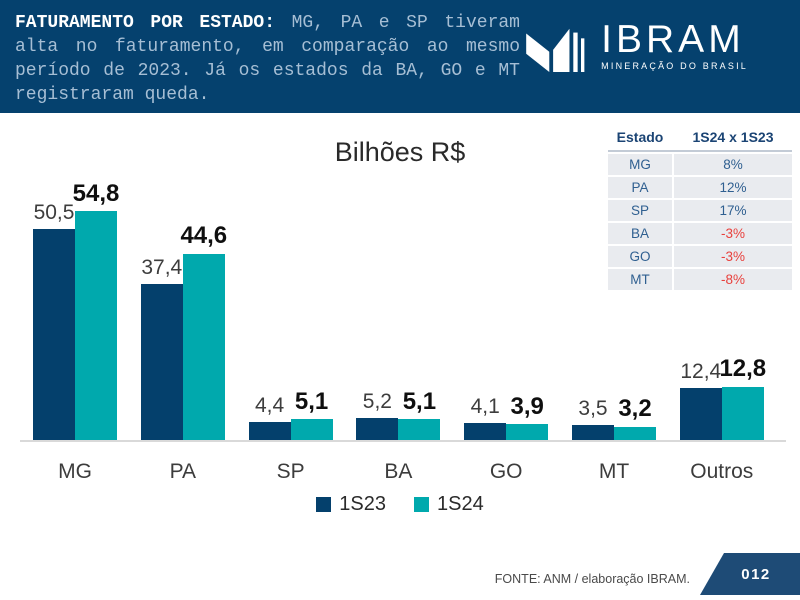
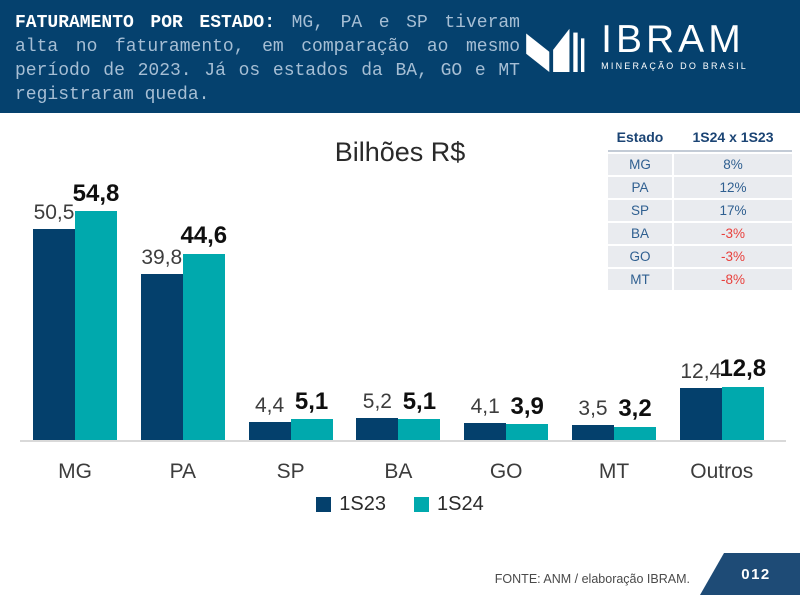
1S23/PA: 37,4 -> 39,8
